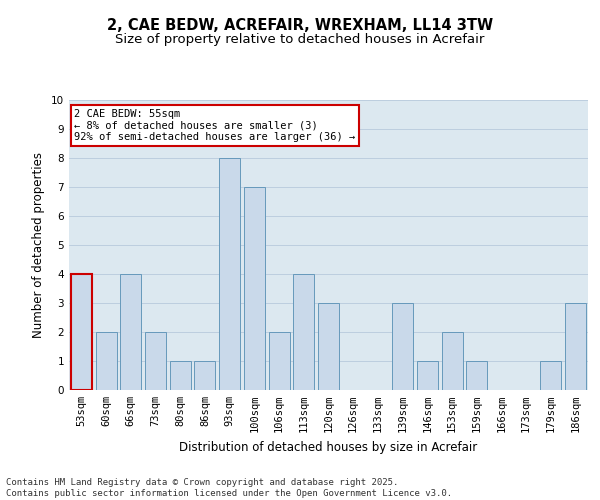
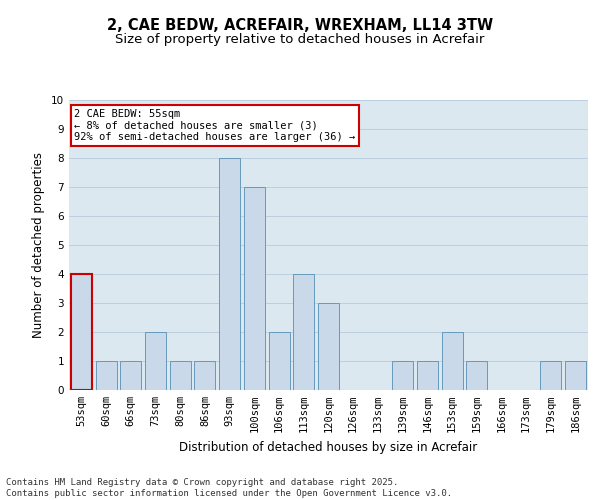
60sqm: 2 -> 1
66sqm: 4 -> 1
139sqm: 3 -> 1
186sqm: 3 -> 1
